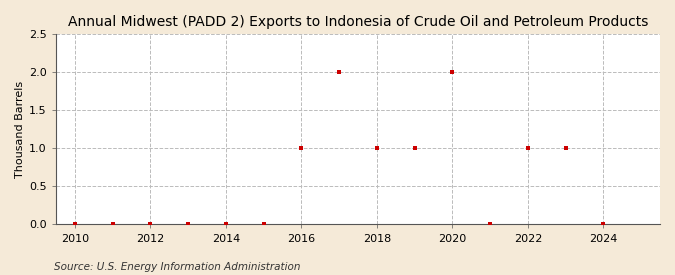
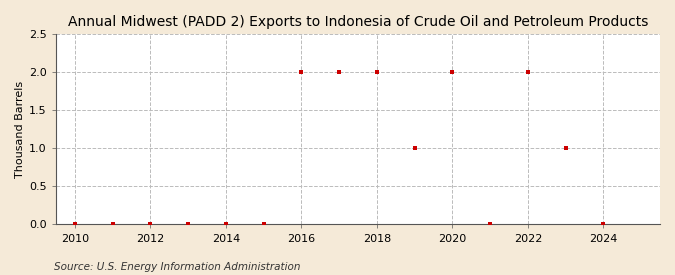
2016: 1 -> 2
2018: 1 -> 2
2022: 1 -> 2
